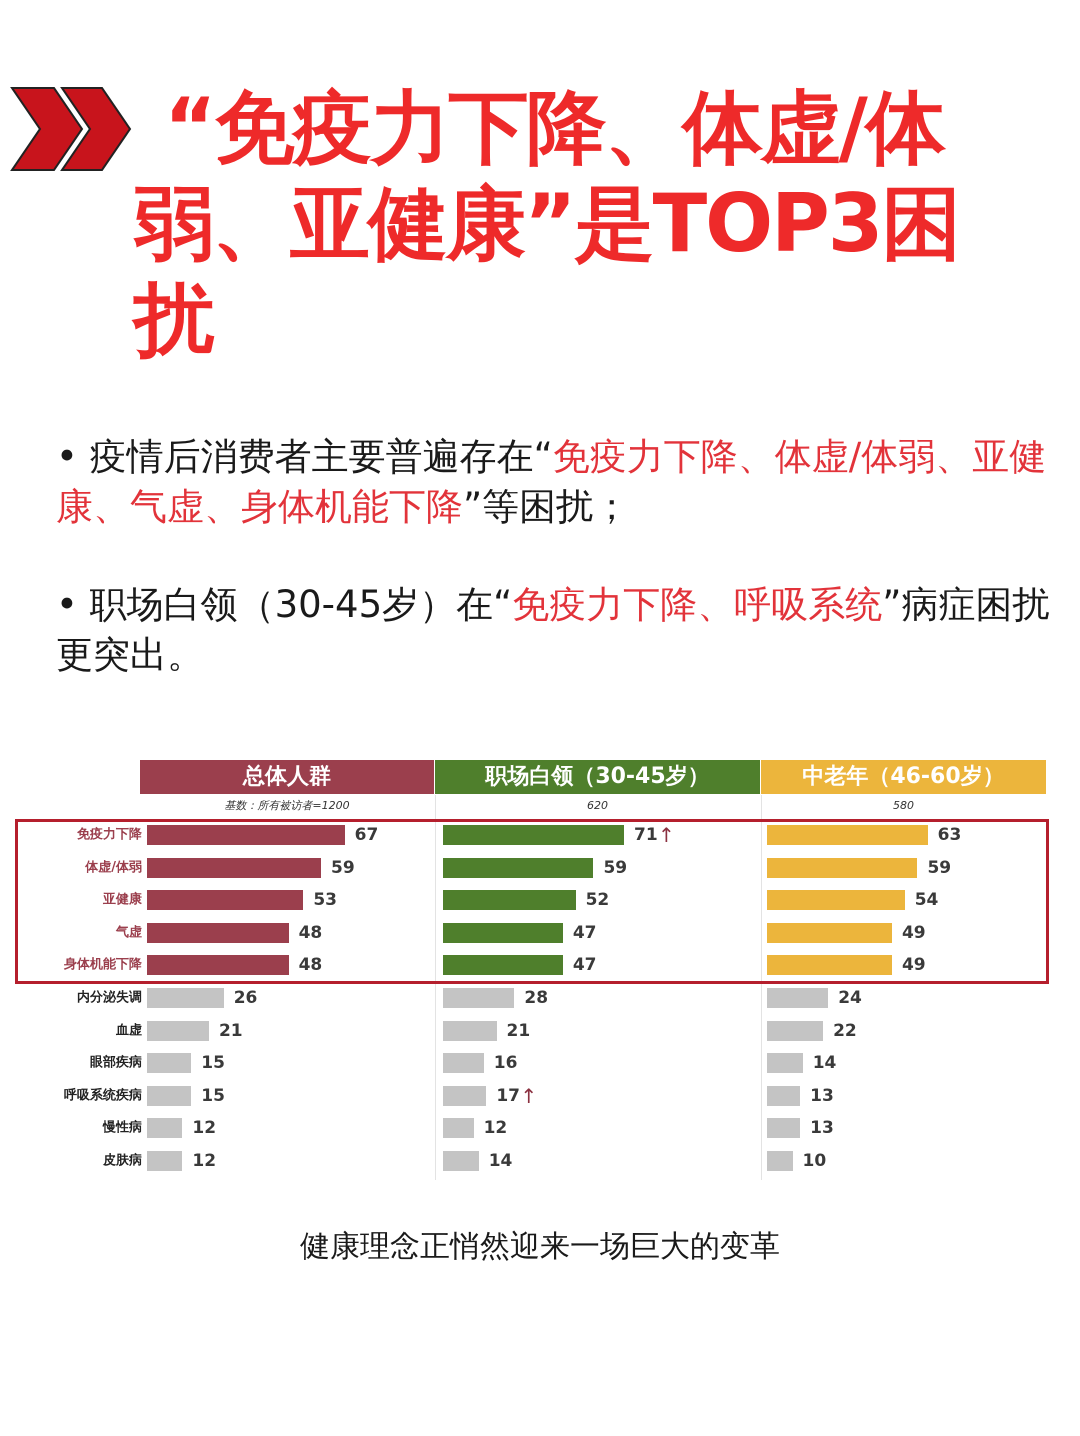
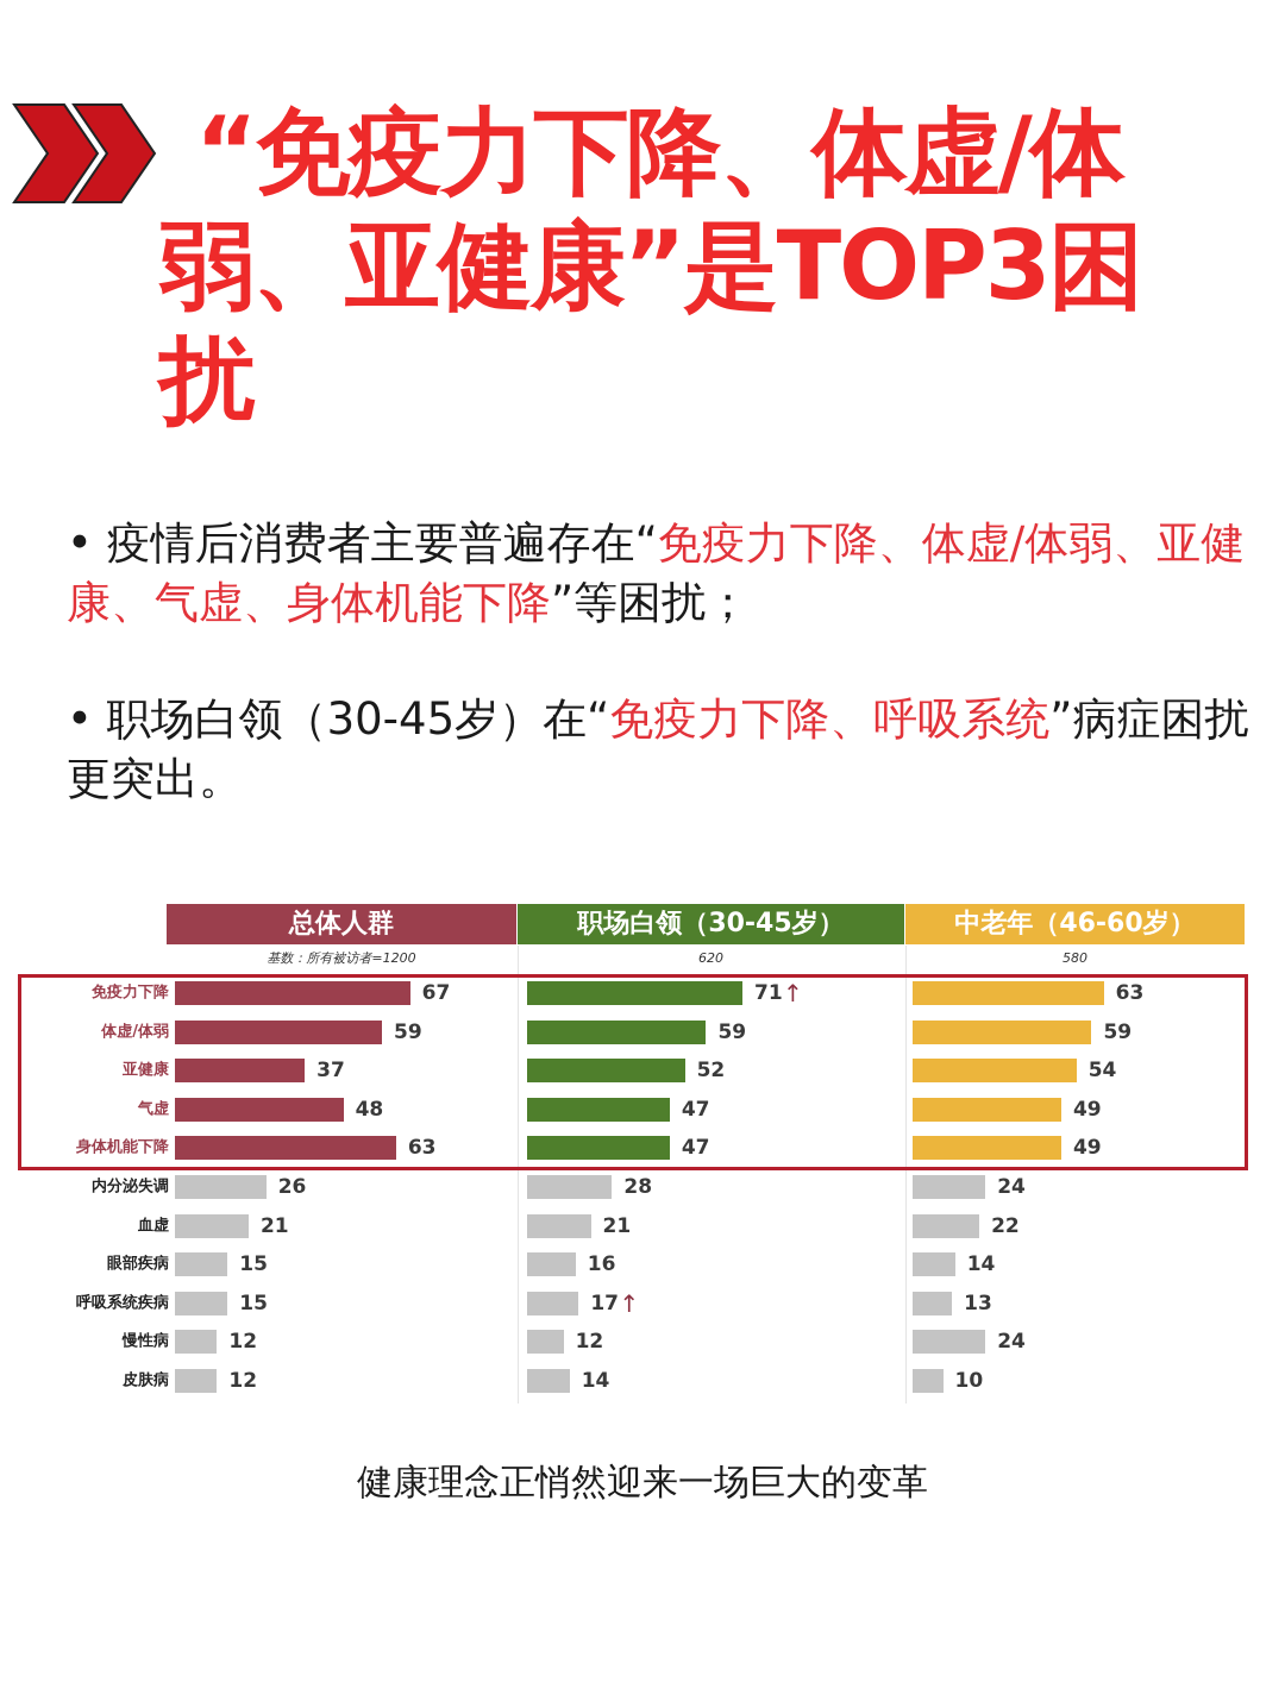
总体人群/亚健康: 53 -> 37
总体人群/身体机能下降: 48 -> 63
中老年（46-60岁）/慢性病: 13 -> 24
